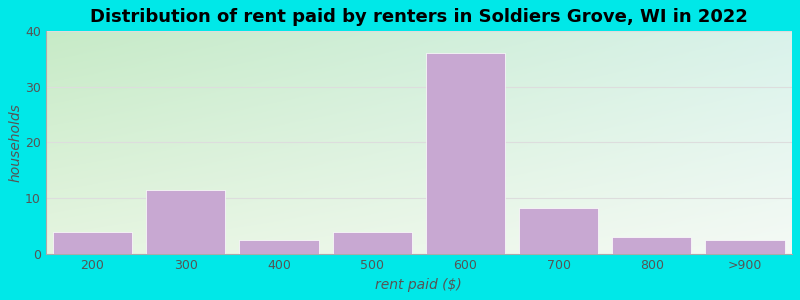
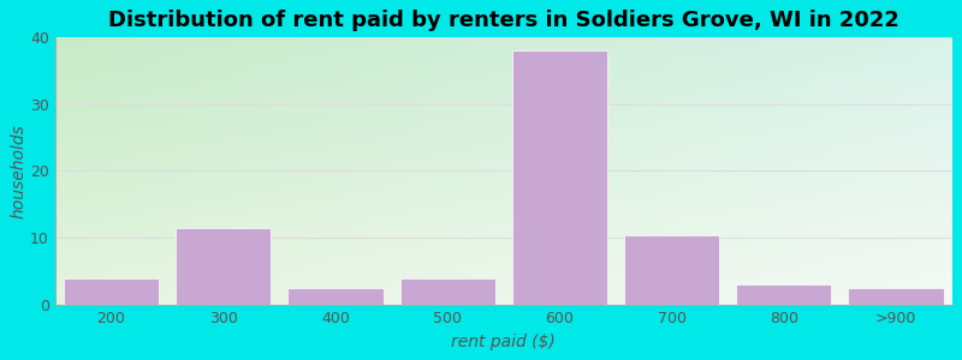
600: 36.0 -> 38.0
700: 8.2 -> 10.5
